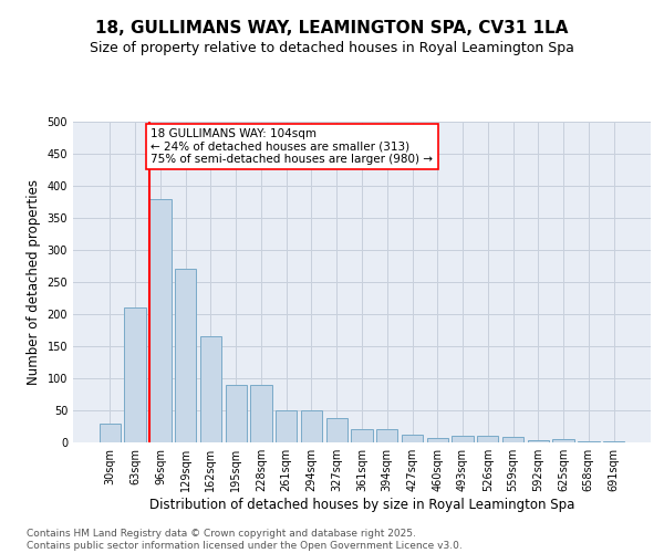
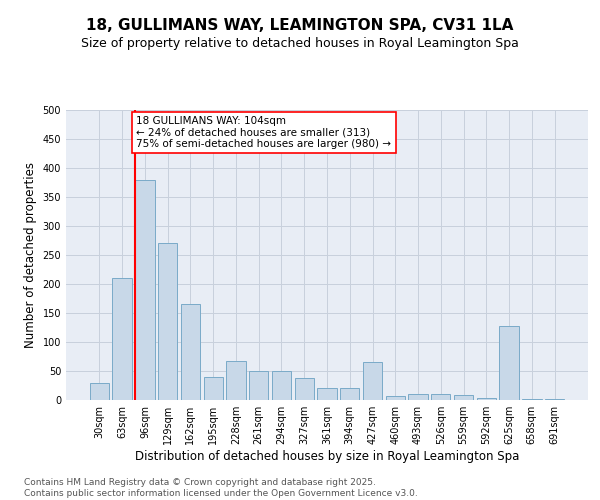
195sqm: 90 -> 40
228sqm: 90 -> 68
427sqm: 12 -> 66
625sqm: 5 -> 128
